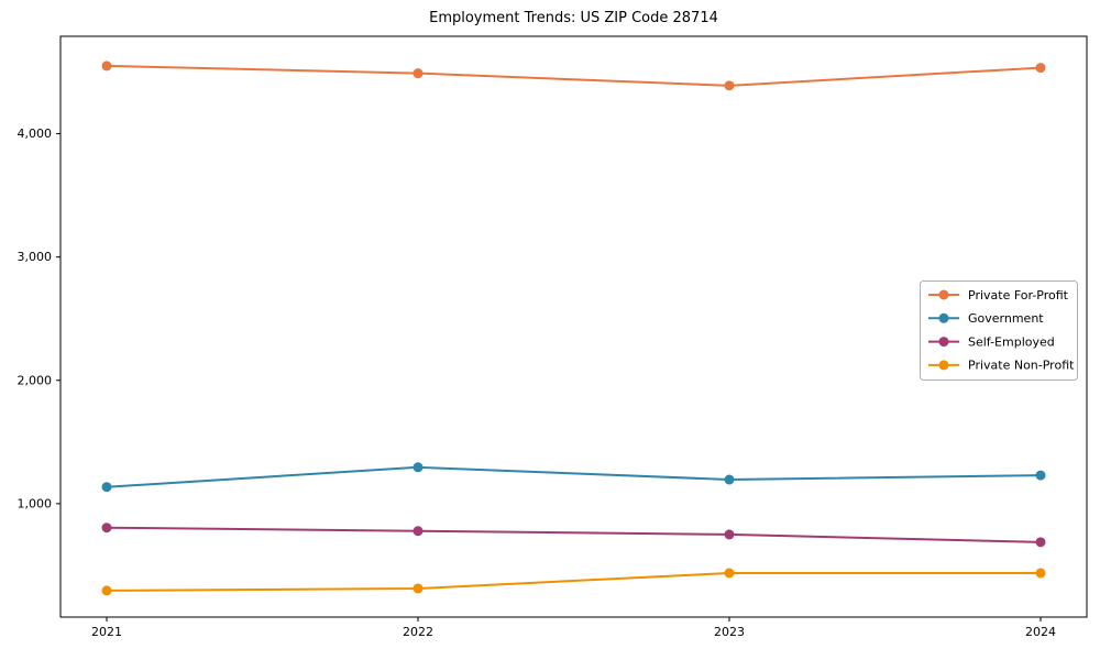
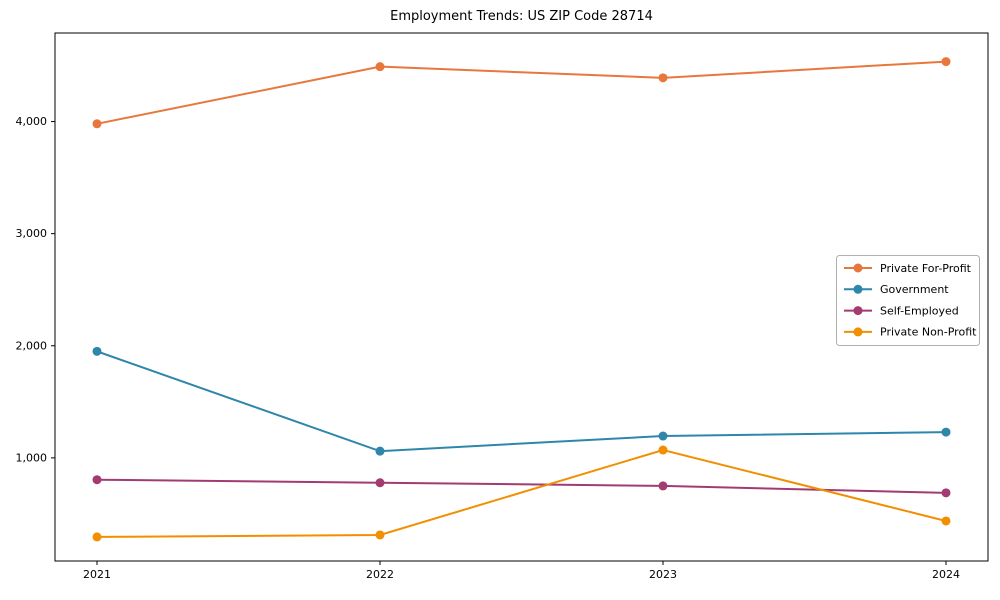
Private For-Profit/2021: 4550 -> 3980
Government/2021: 1140 -> 1950
Government/2022: 1300 -> 1060
Private Non-Profit/2023: 440 -> 1070
